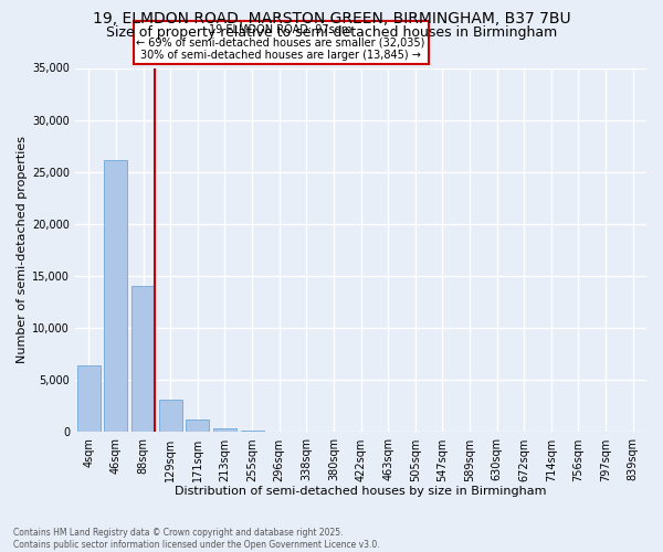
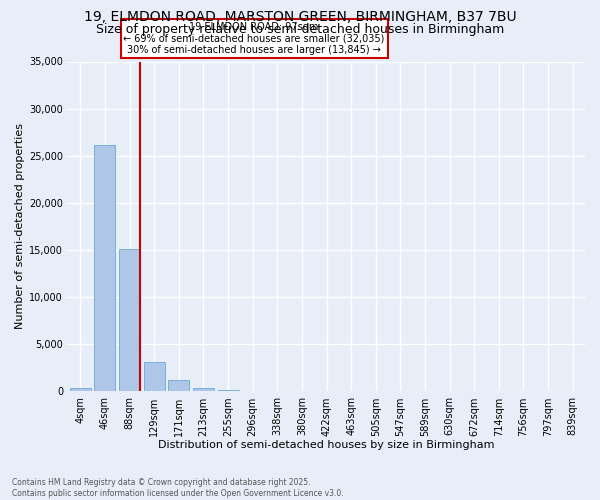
4sqm: 6,400 -> 400
88sqm: 14,000 -> 15,100
